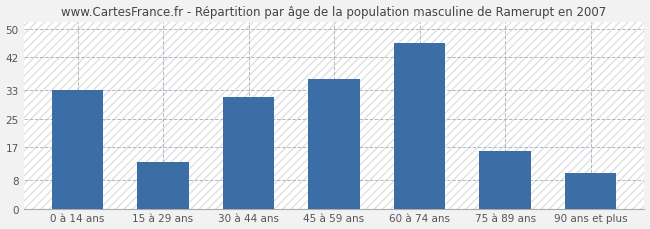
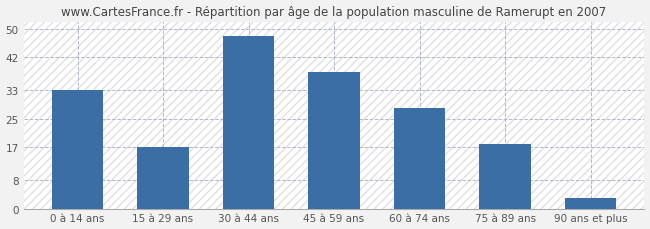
15 à 29 ans: 13 -> 17
30 à 44 ans: 31 -> 48
45 à 59 ans: 36 -> 38
60 à 74 ans: 46 -> 28
75 à 89 ans: 16 -> 18
90 ans et plus: 10 -> 3
